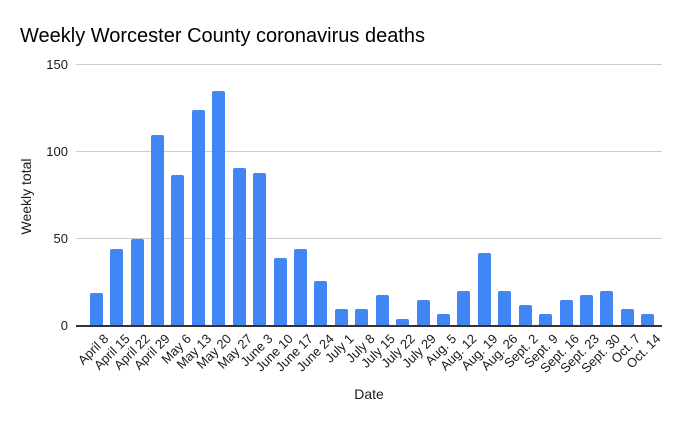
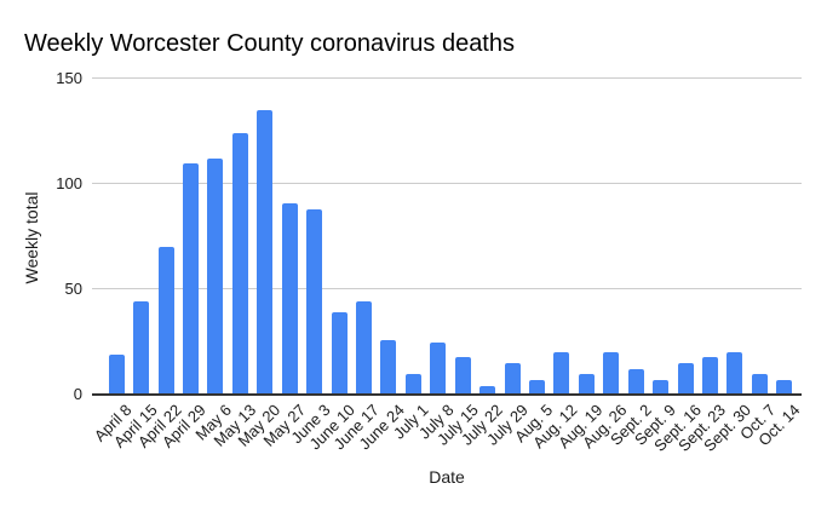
April 22: 50 -> 70
May 6: 87 -> 112
July 8: 10 -> 25
Aug. 19: 42 -> 10
